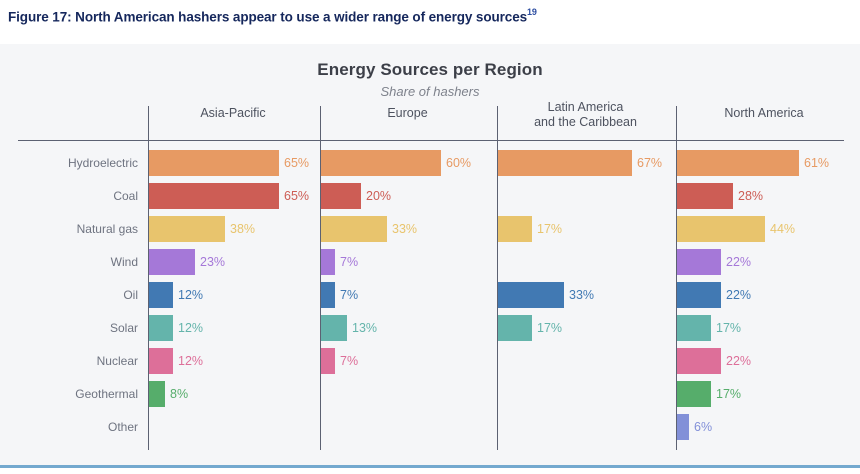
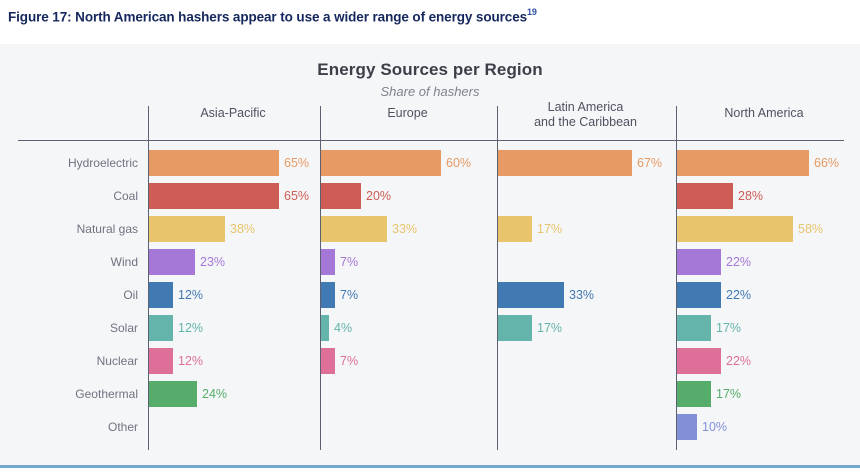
North America/Hydroelectric: 61% -> 66%
North America/Natural gas: 44% -> 58%
Europe/Solar: 13% -> 4%
Asia-Pacific/Geothermal: 8% -> 24%
North America/Other: 6% -> 10%
